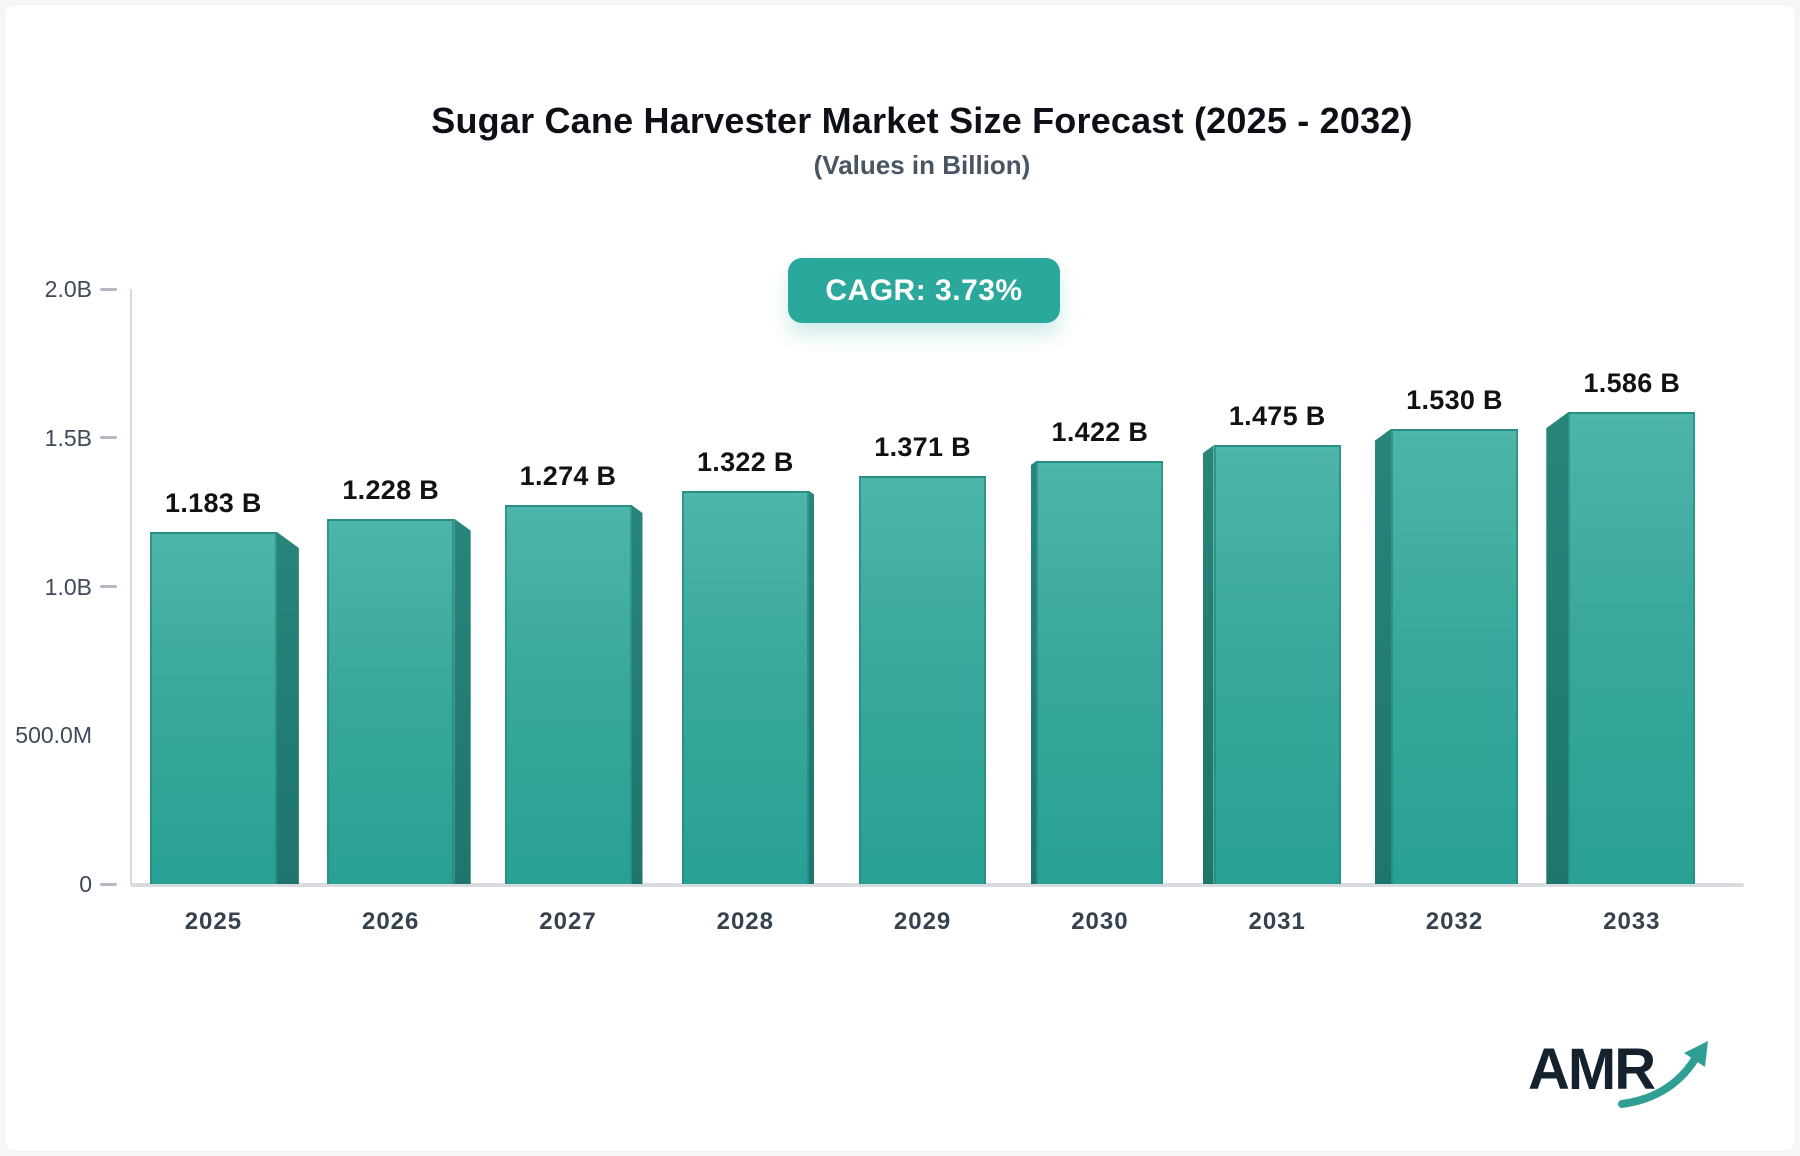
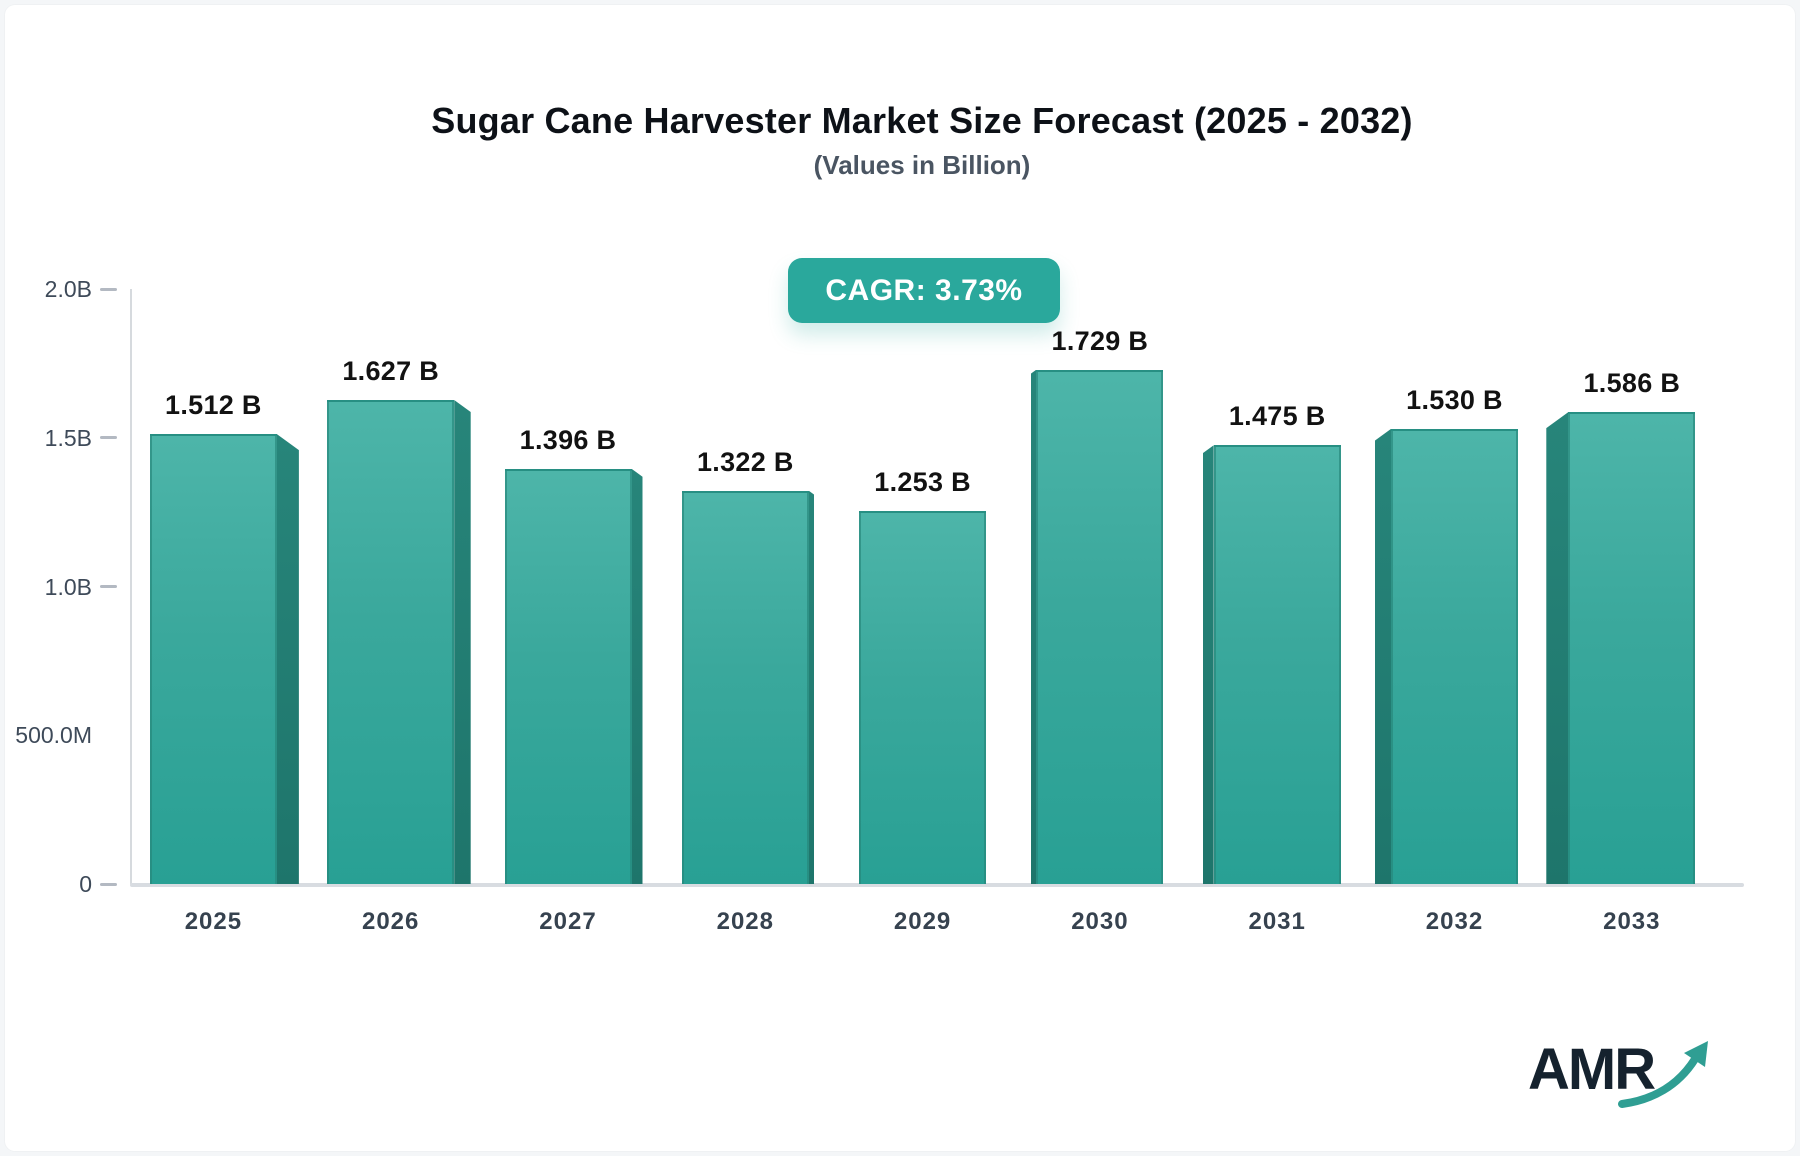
2025: 1.183 -> 1.512
2026: 1.228 -> 1.627
2027: 1.274 -> 1.396
2029: 1.371 -> 1.253
2030: 1.422 -> 1.729
